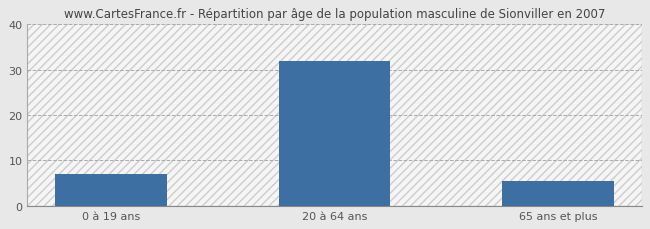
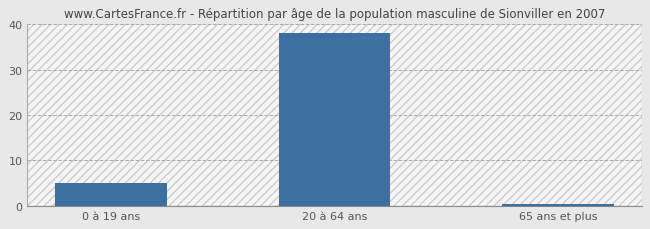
0 à 19 ans: 7.0 -> 5.0
20 à 64 ans: 32.0 -> 38.0
65 ans et plus: 5.5 -> 0.4
